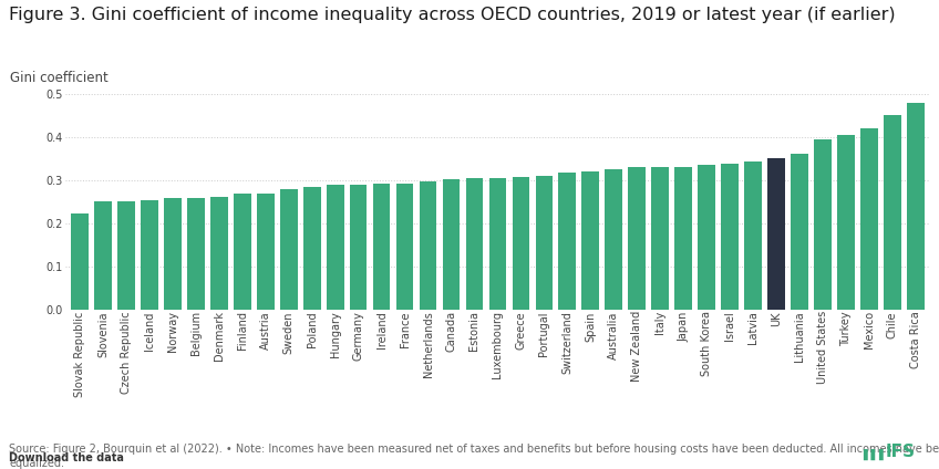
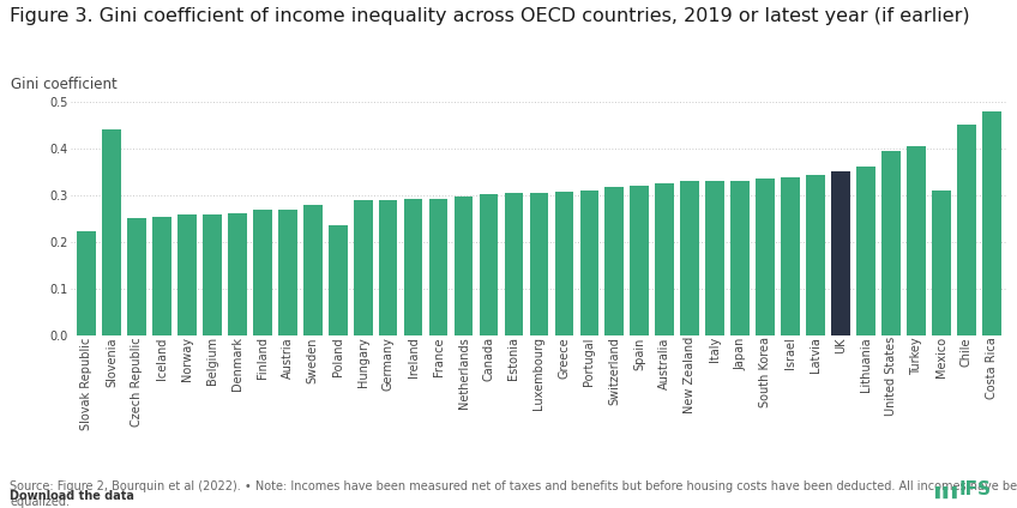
Slovenia: 0.250 -> 0.440
Poland: 0.283 -> 0.235
Mexico: 0.420 -> 0.310
